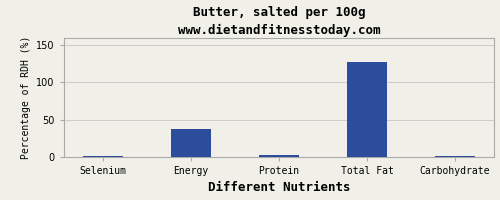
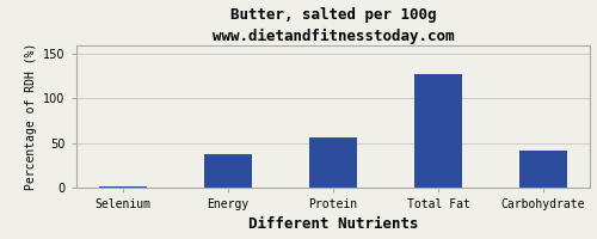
Protein: 3 -> 56
Carbohydrate: 0 -> 42
